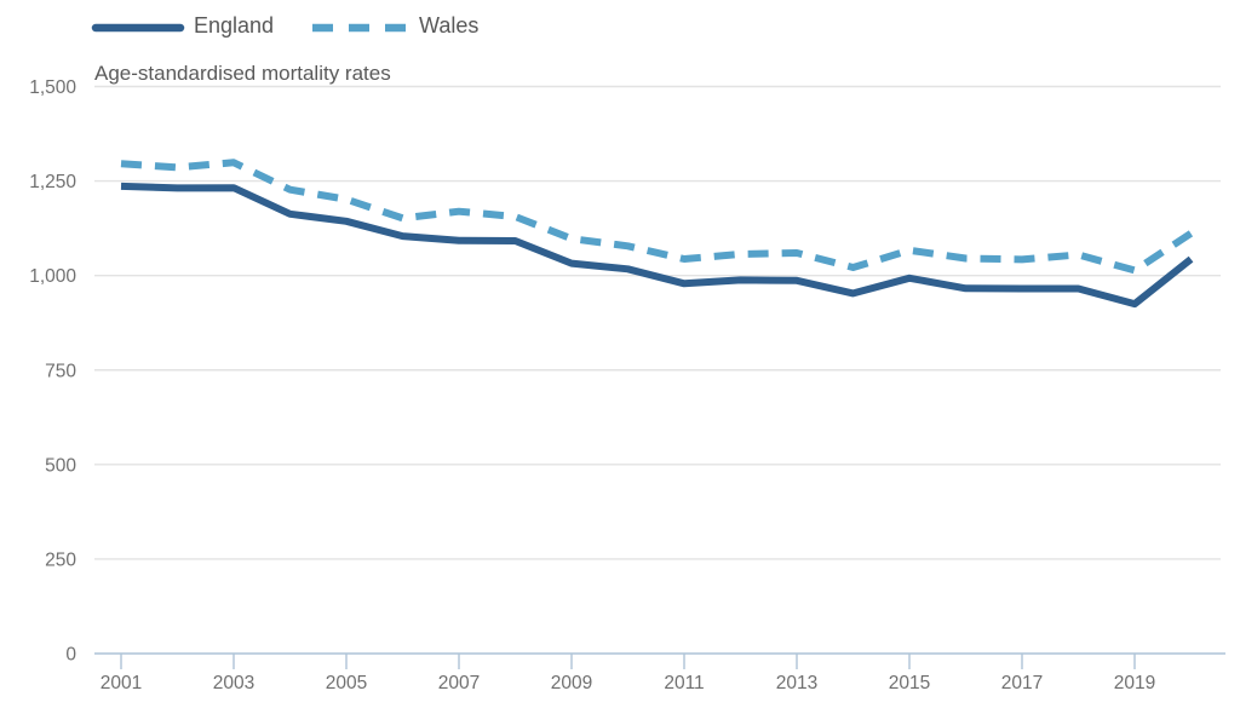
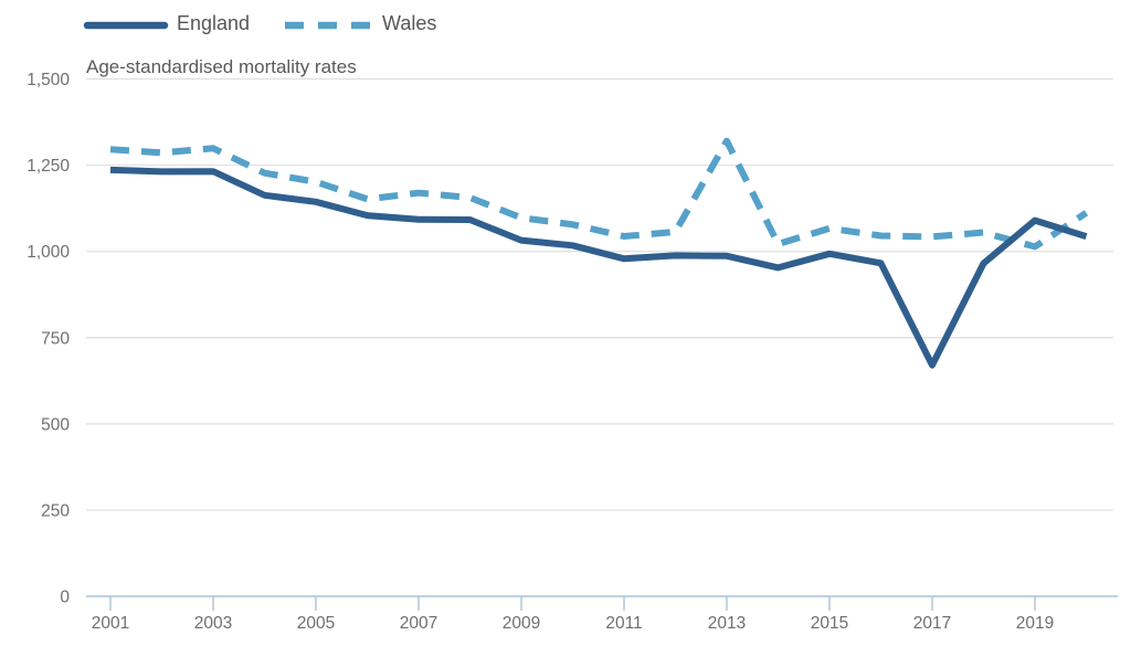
Wales/2013: 1060 -> 1320
England/2017: 970 -> 670
England/2019: 920 -> 1090
